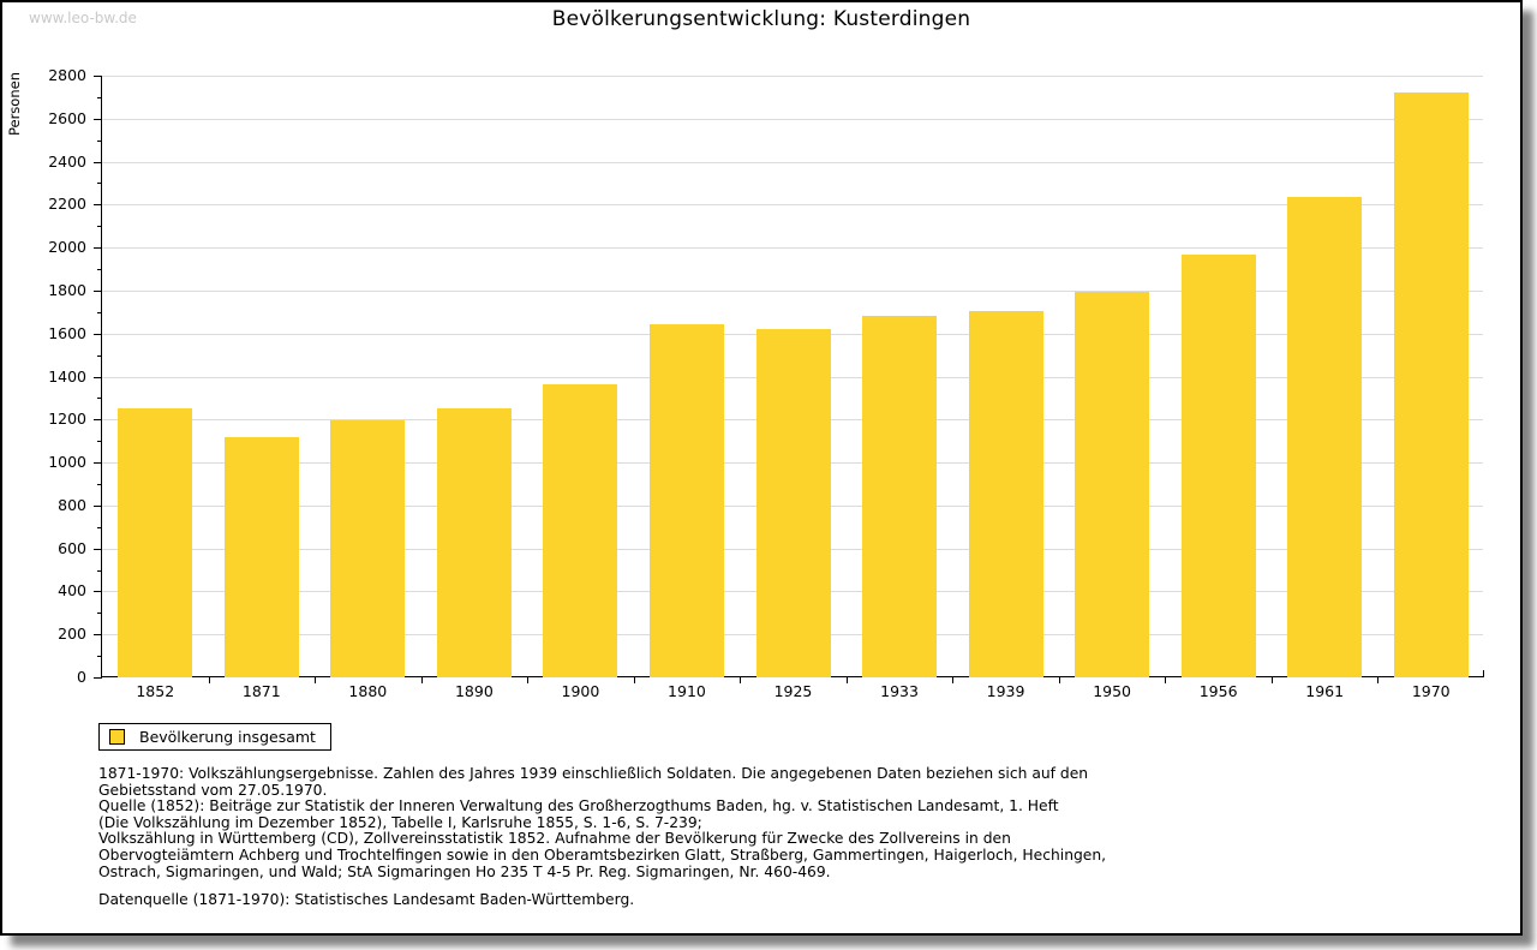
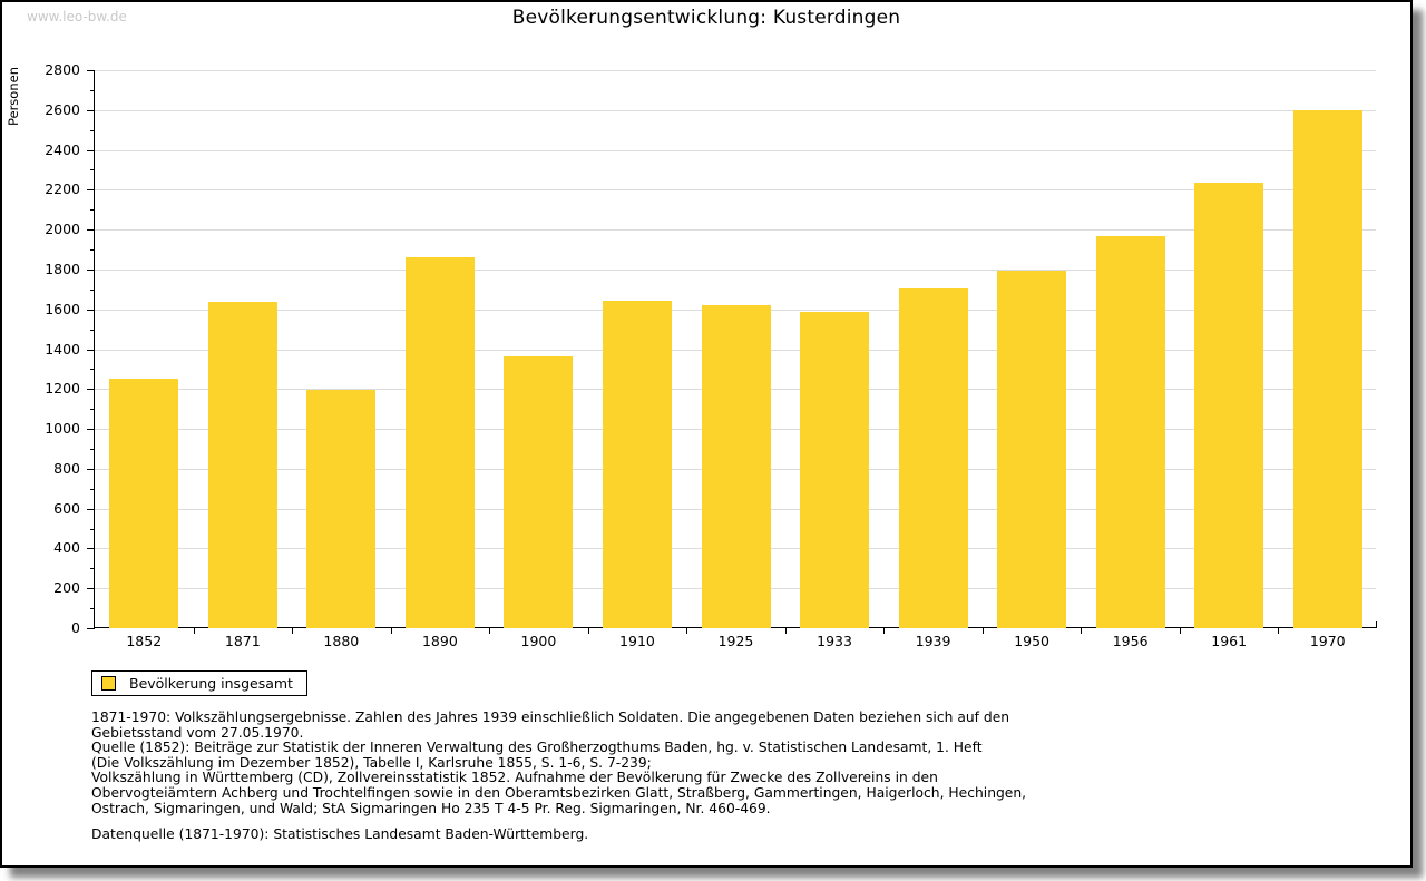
1871: 1120 -> 1640
1890: 1250 -> 1860
1933: 1680 -> 1590
1970: 2720 -> 2600
